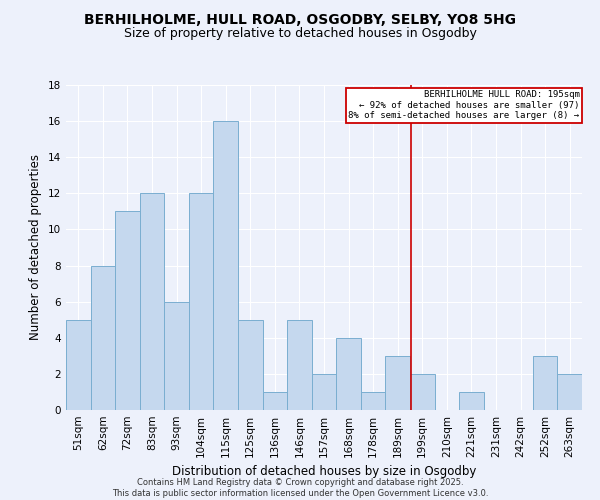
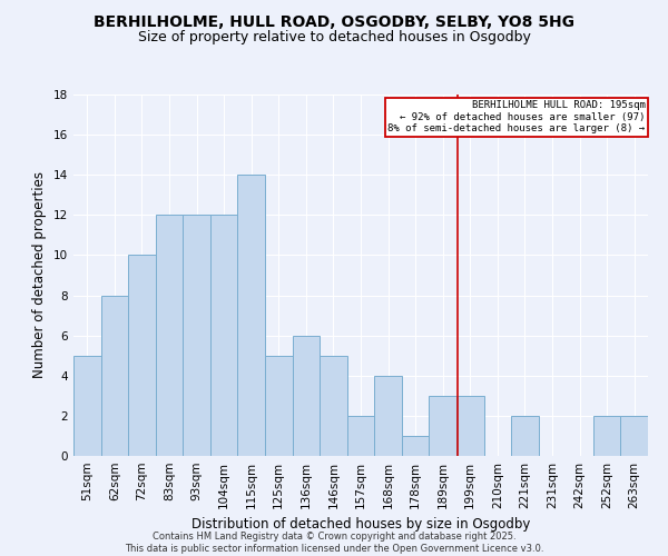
72sqm: 11 -> 10
93sqm: 6 -> 12
115sqm: 16 -> 14
136sqm: 1 -> 6
199sqm: 2 -> 3
221sqm: 1 -> 2
252sqm: 3 -> 2
